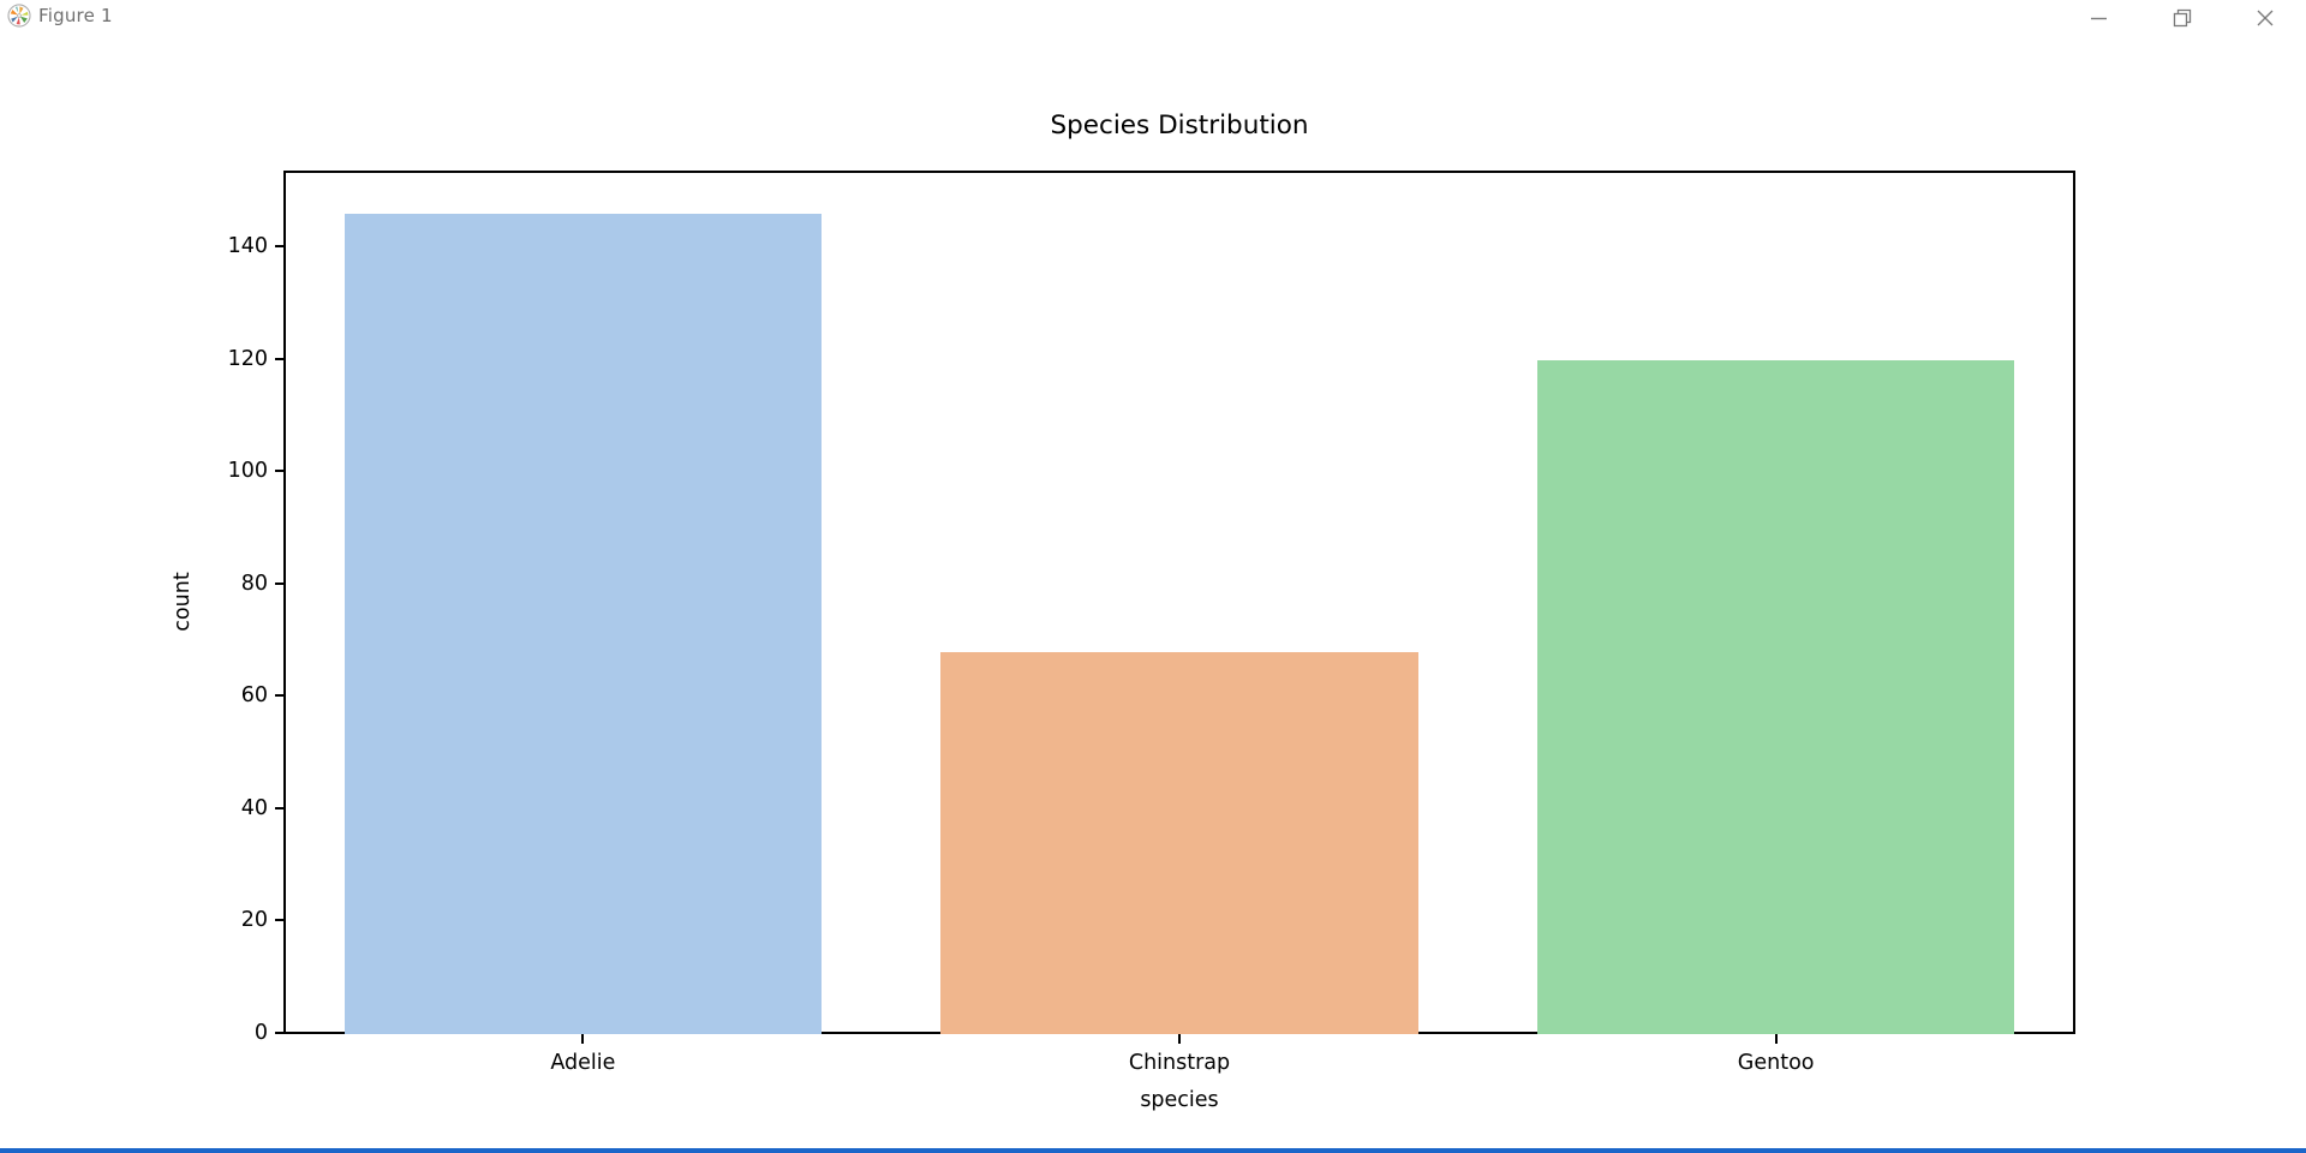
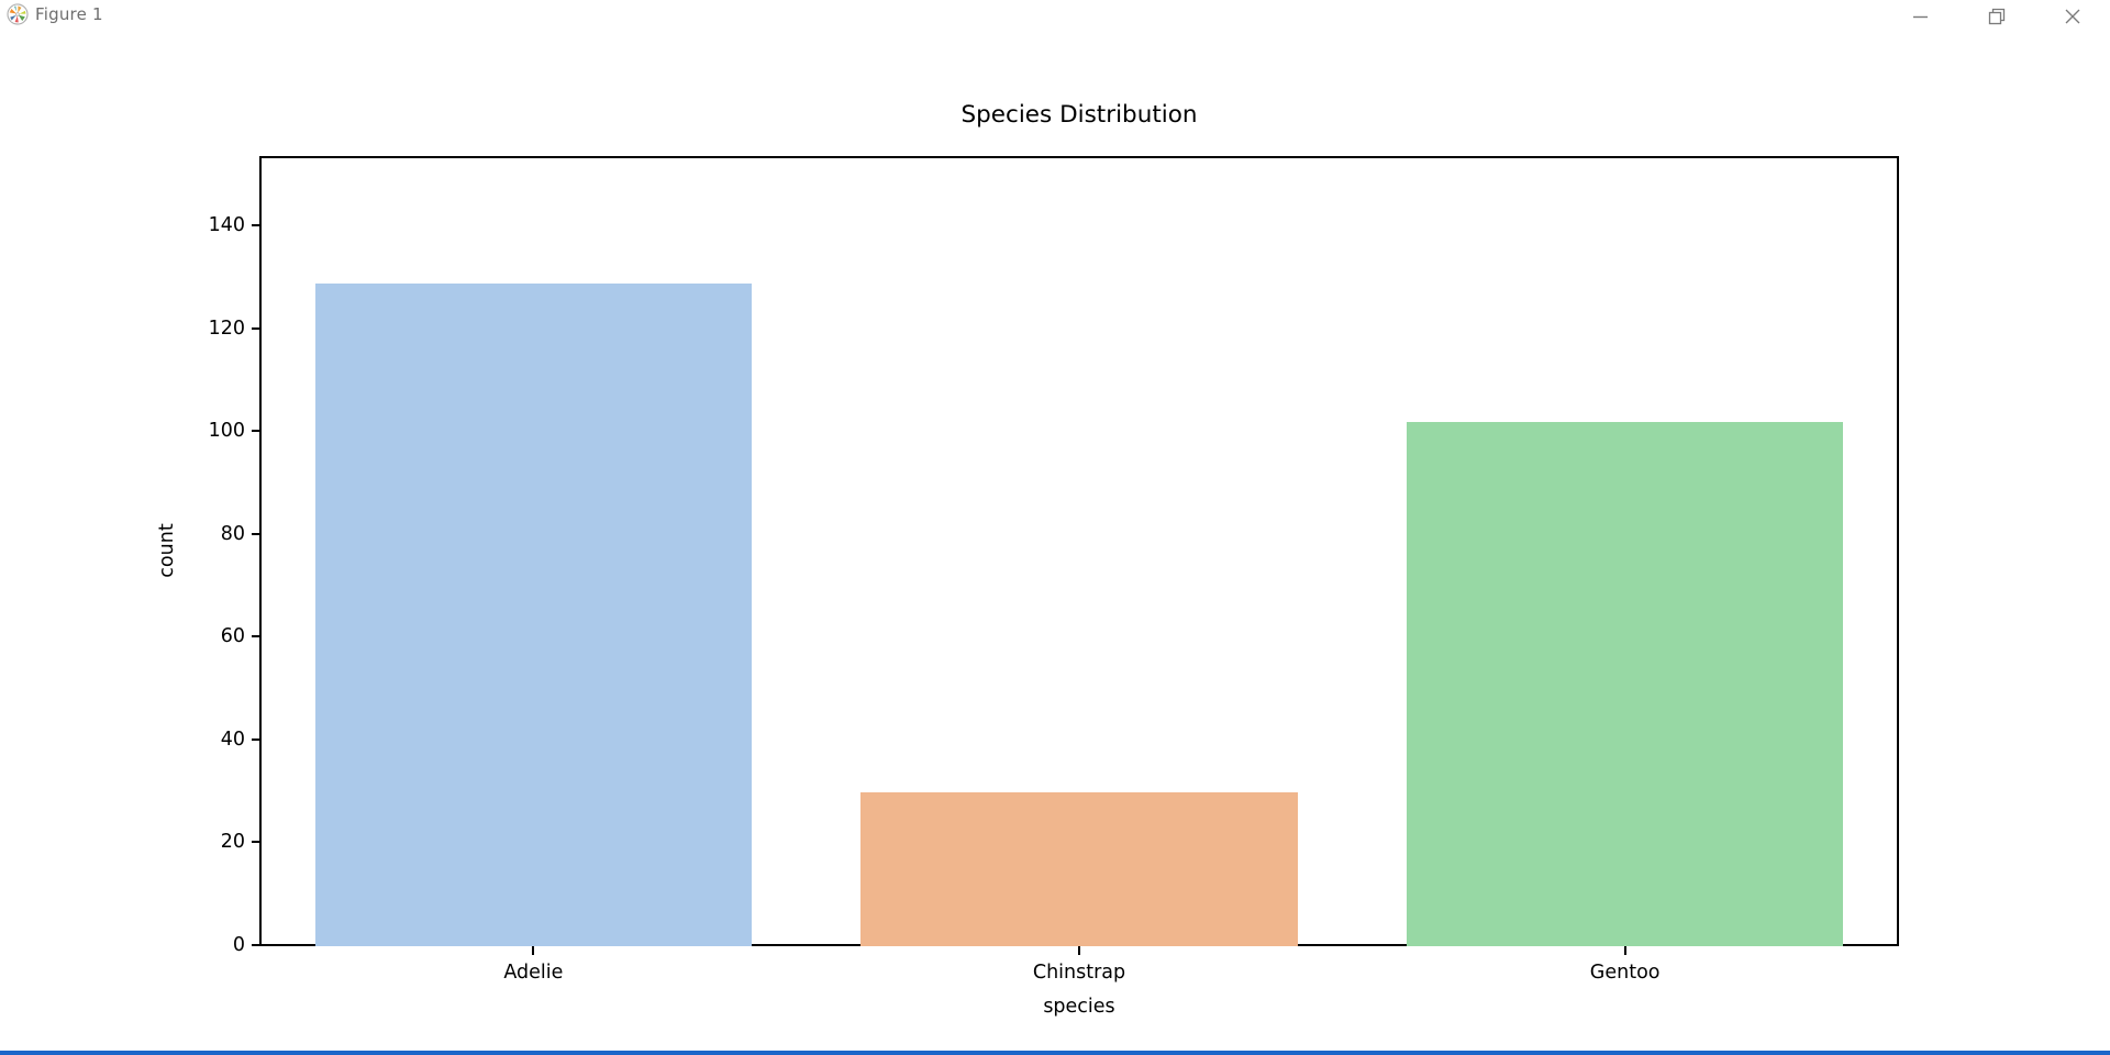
Adelie: 146 -> 129
Chinstrap: 68 -> 30
Gentoo: 120 -> 102
